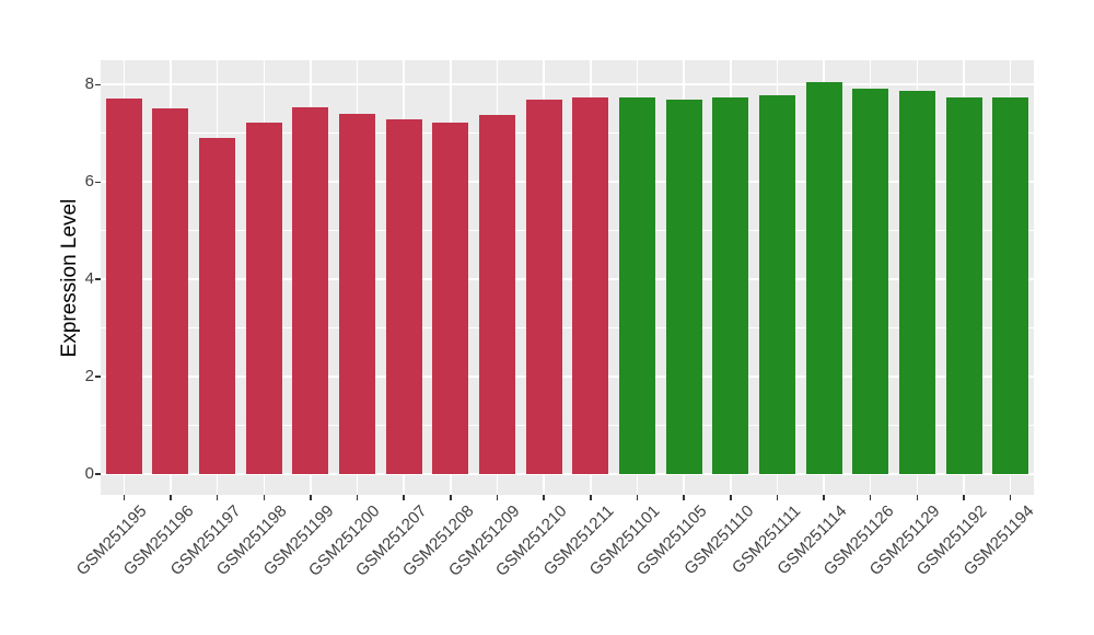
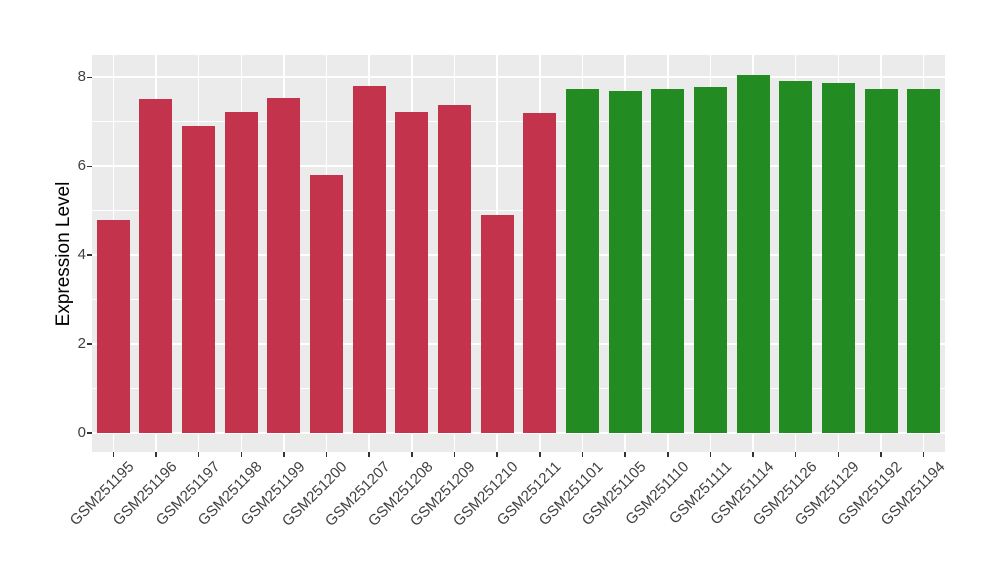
GSM251195: 7.7 -> 4.8
GSM251200: 7.4 -> 5.8
GSM251207: 7.3 -> 7.8
GSM251210: 7.7 -> 4.9
GSM251211: 7.7 -> 7.2
